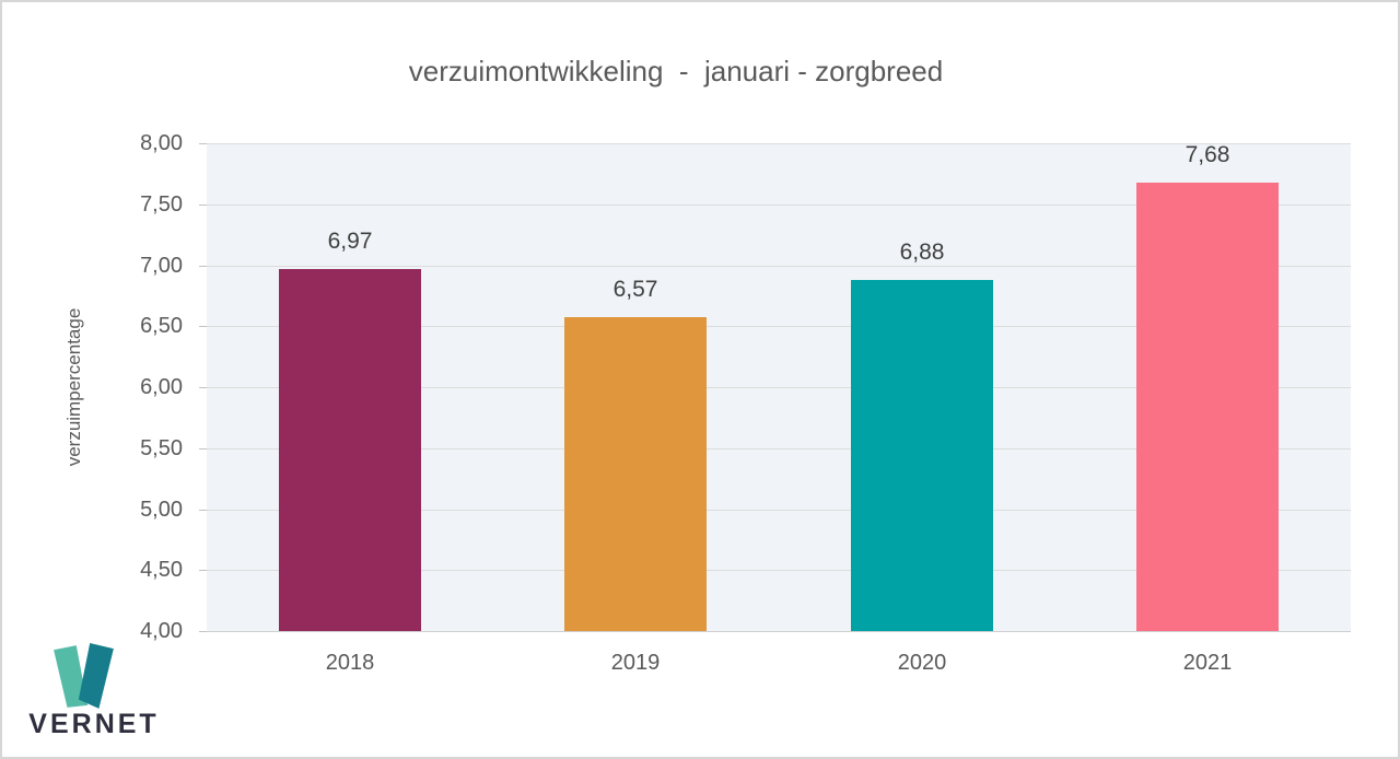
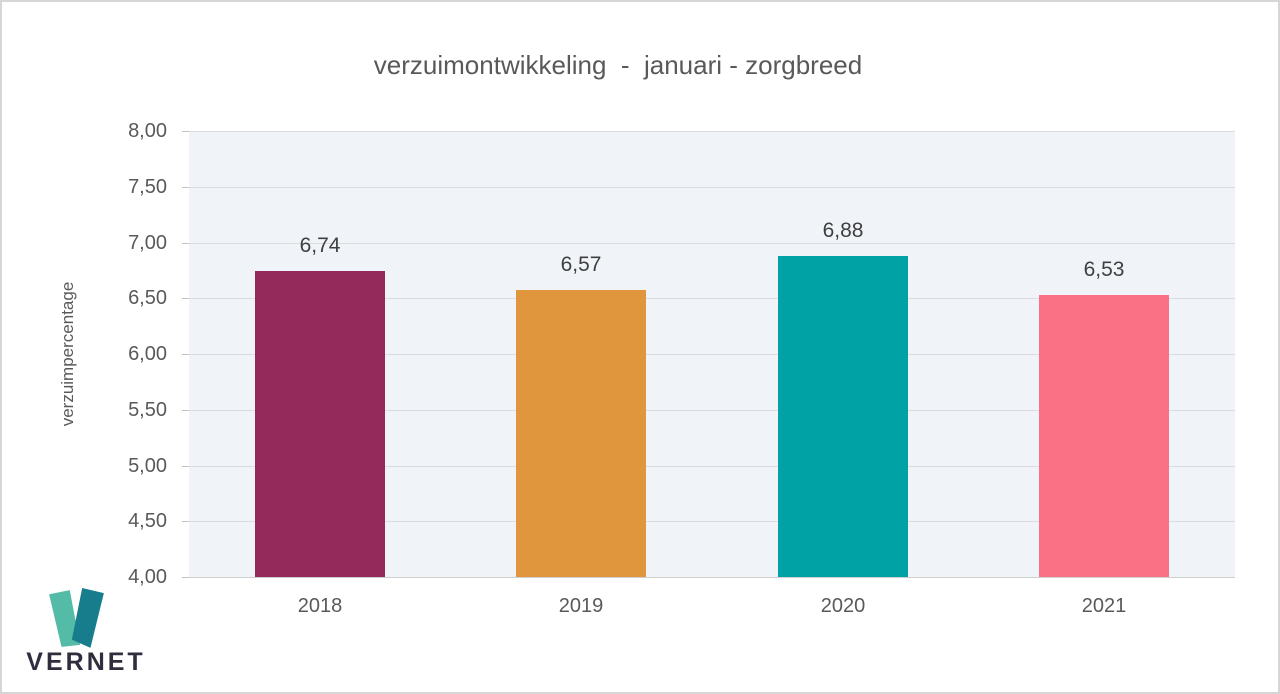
2018: 6,97 -> 6,74
2021: 7,68 -> 6,53
